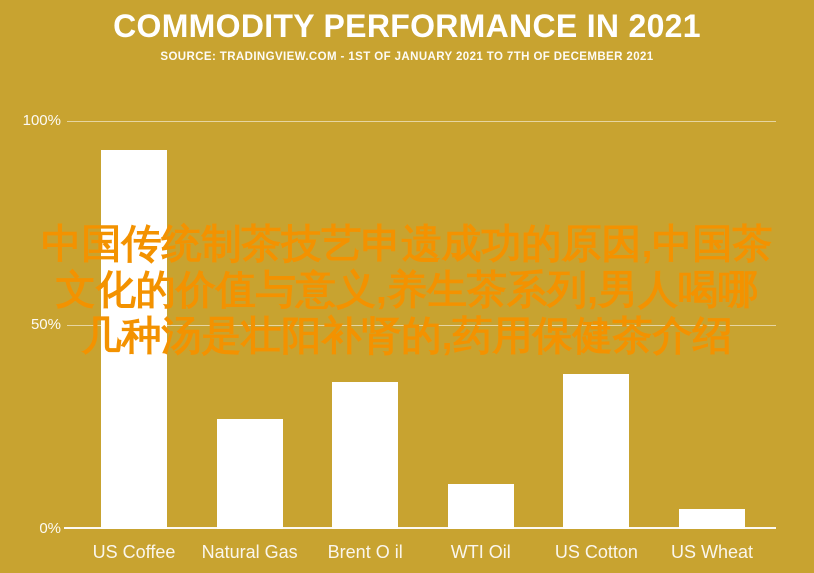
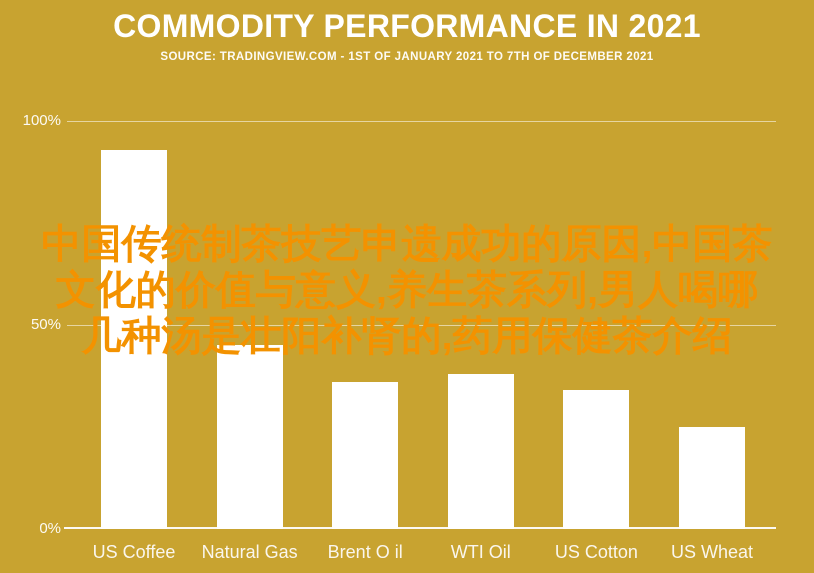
Natural Gas: 27% -> 45%
WTI Oil: 11% -> 38%
US Cotton: 38% -> 34%
US Wheat: 5% -> 25%
